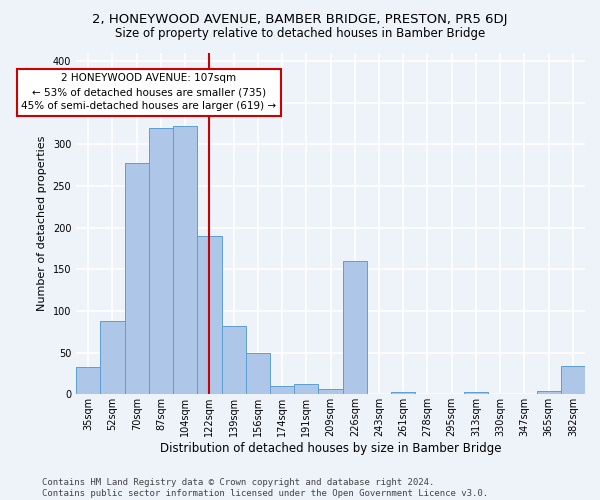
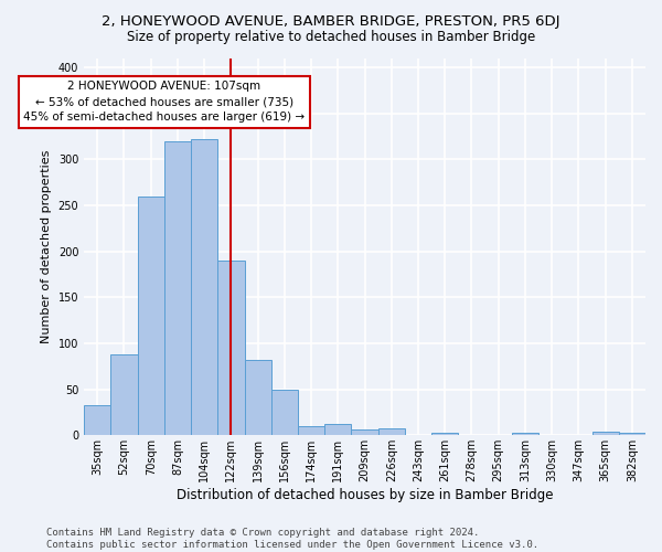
70sqm: 278 -> 260
226sqm: 160 -> 8
382sqm: 34 -> 3
